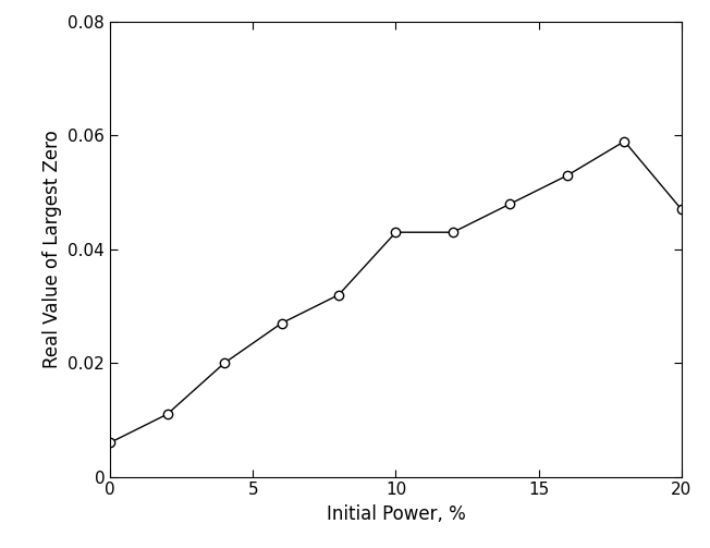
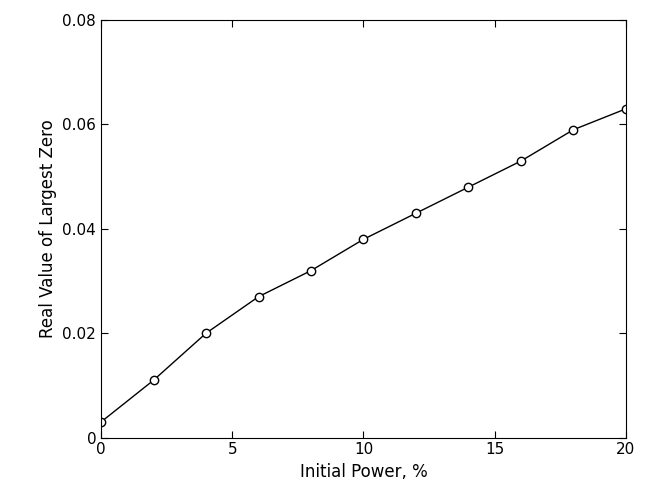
0: 0.006 -> 0.003
10: 0.043 -> 0.038
20: 0.047 -> 0.063
